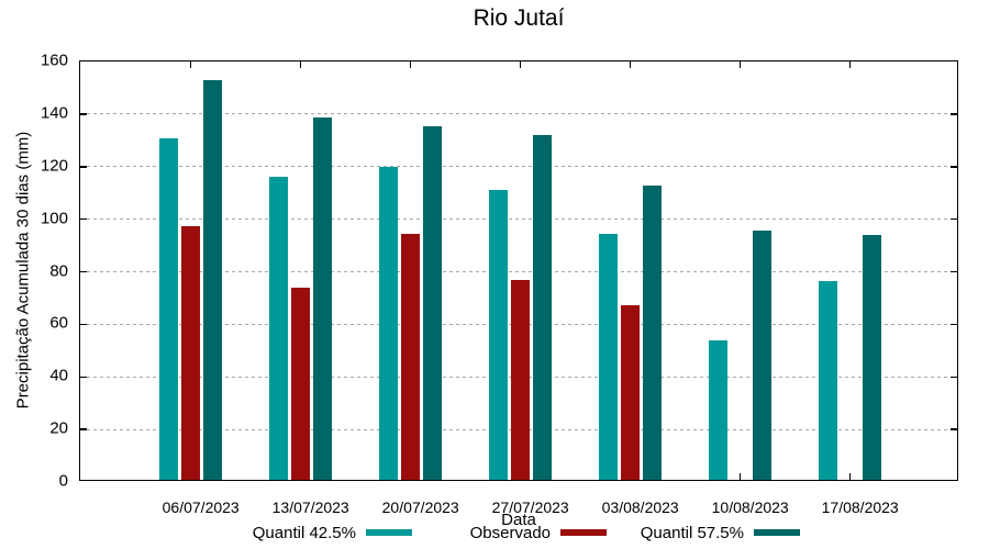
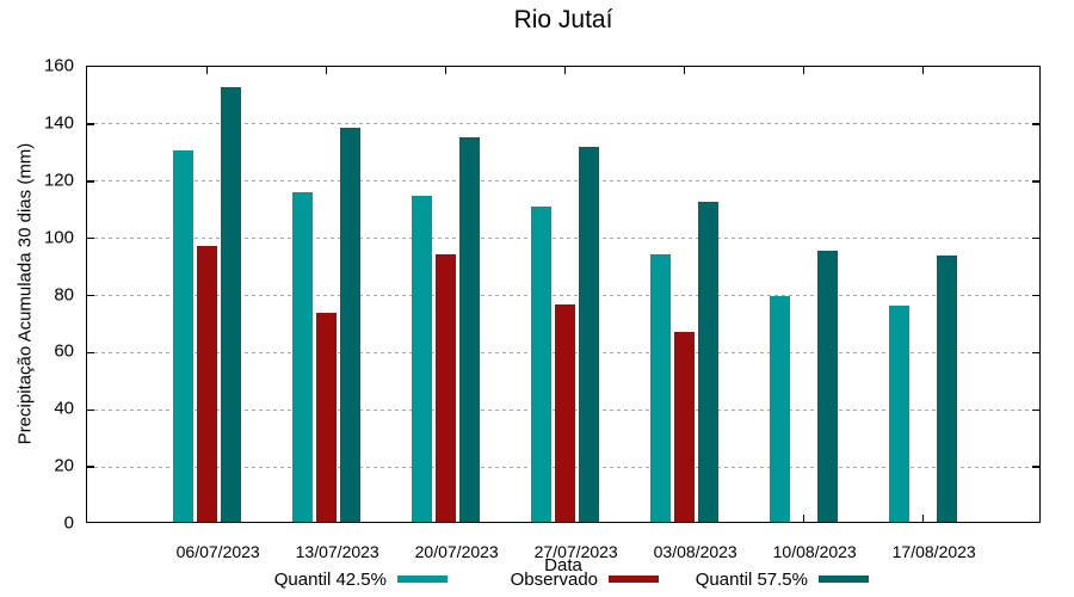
Quantil 42.5%/20/07/2023: 119 -> 114
Quantil 42.5%/10/08/2023: 53 -> 79
